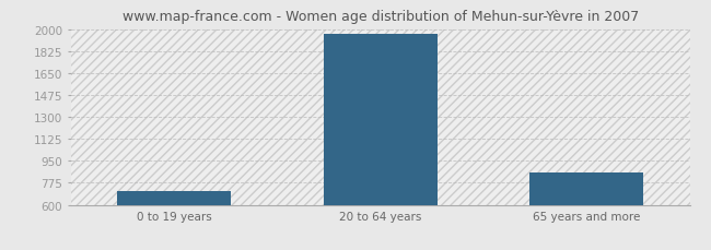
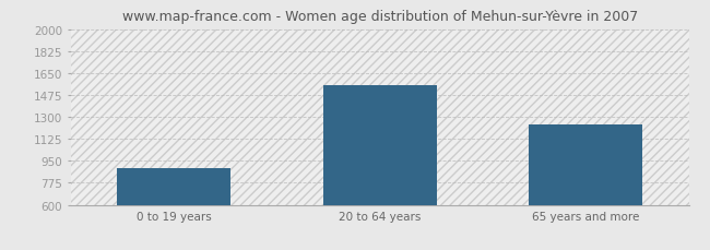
0 to 19 years: 710 -> 890
20 to 64 years: 1960 -> 1550
65 years and more: 860 -> 1240
